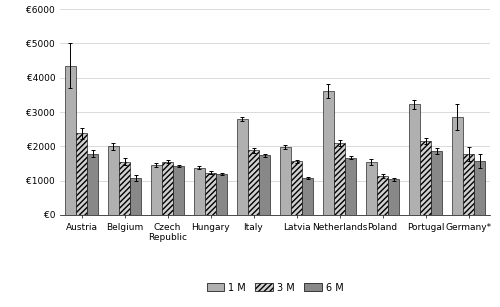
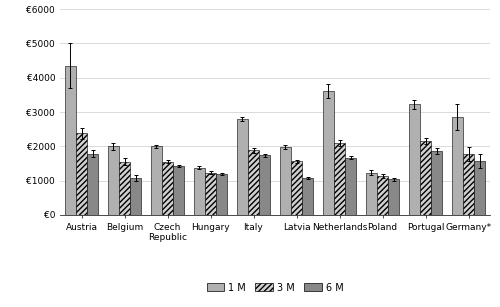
1 M/Czech Republic: €1450 -> €2000
1 M/Poland: €1550 -> €1230
